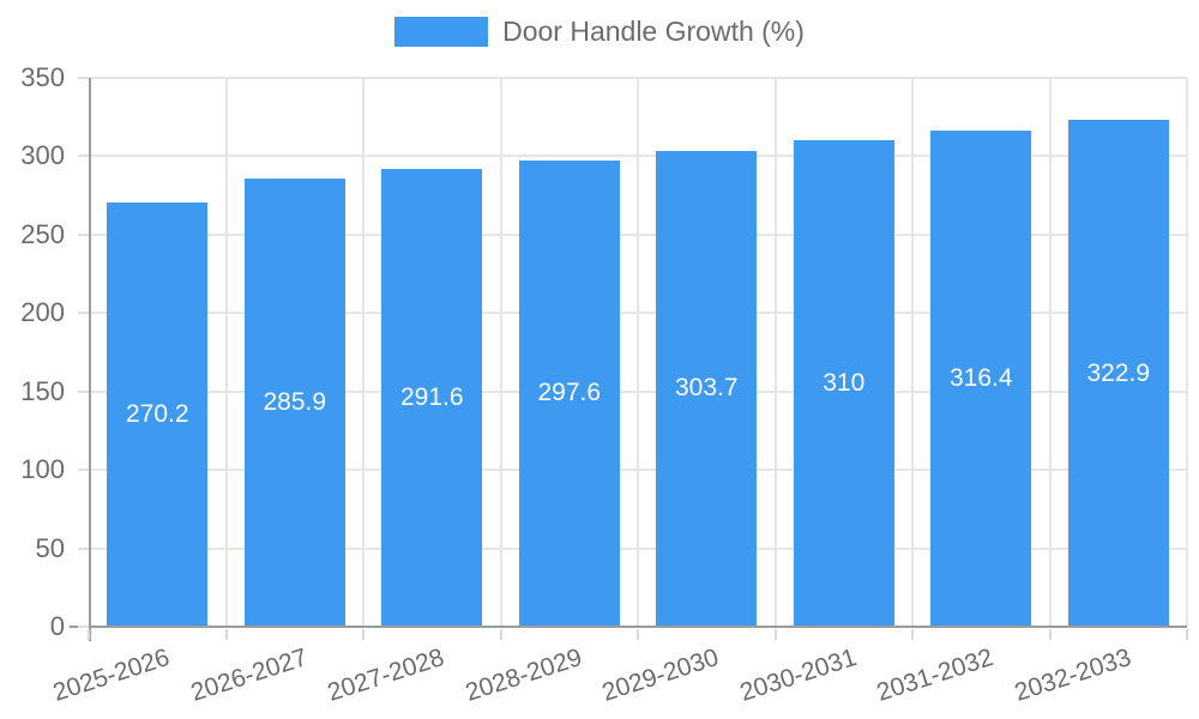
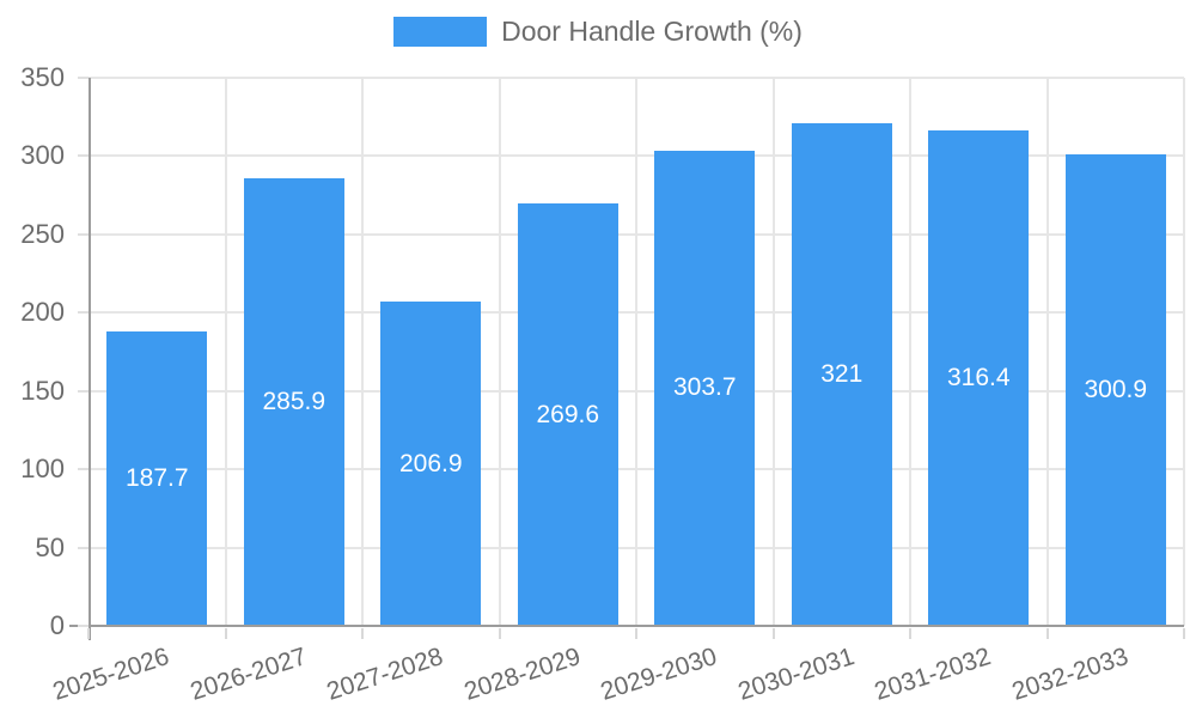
2025-2026: 270.2 -> 187.7
2027-2028: 291.6 -> 206.9
2028-2029: 297.6 -> 269.6
2030-2031: 310 -> 321
2032-2033: 322.9 -> 300.9
